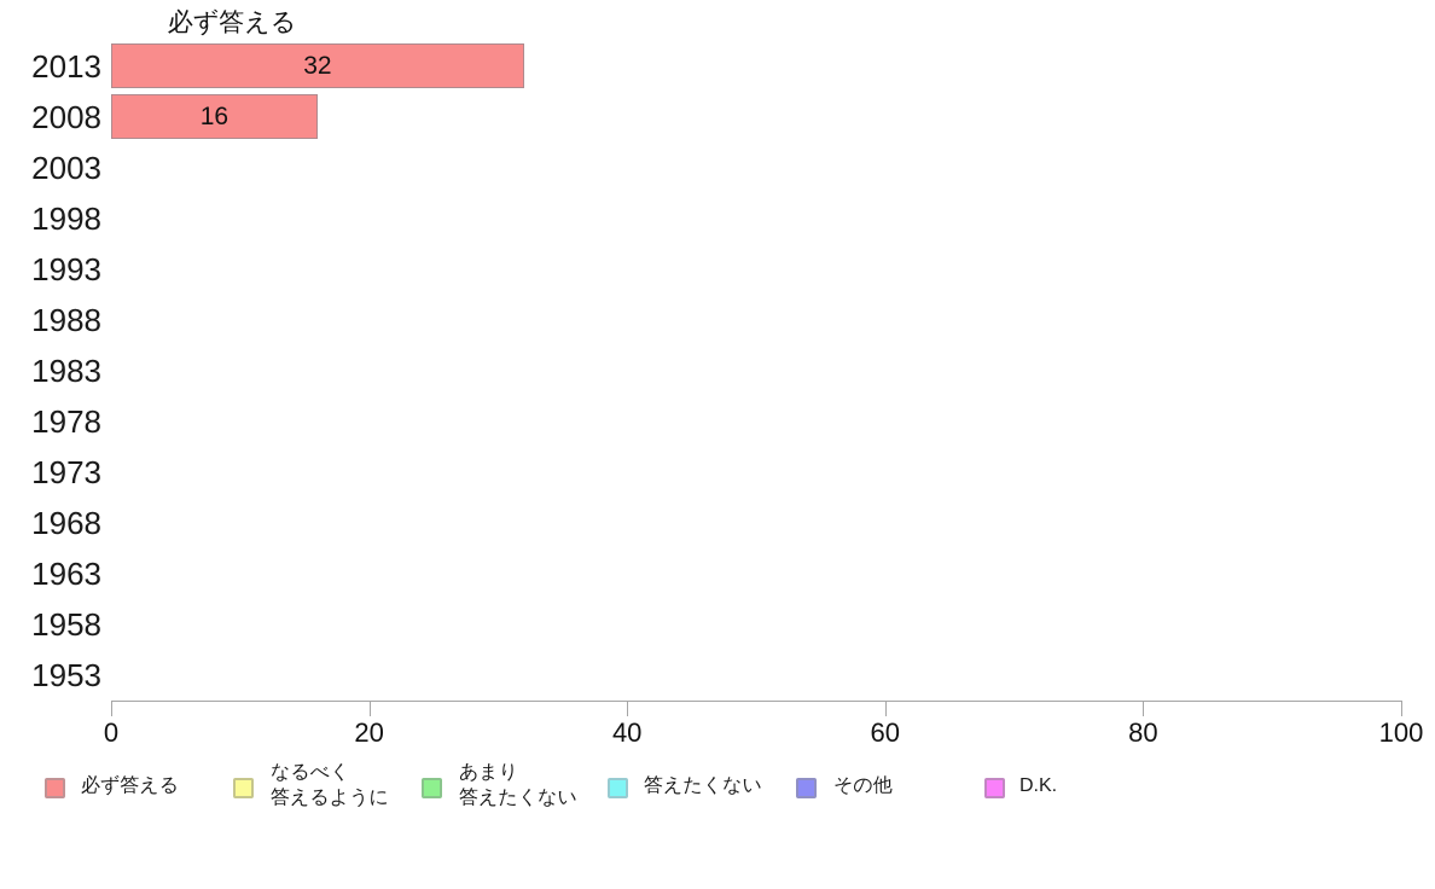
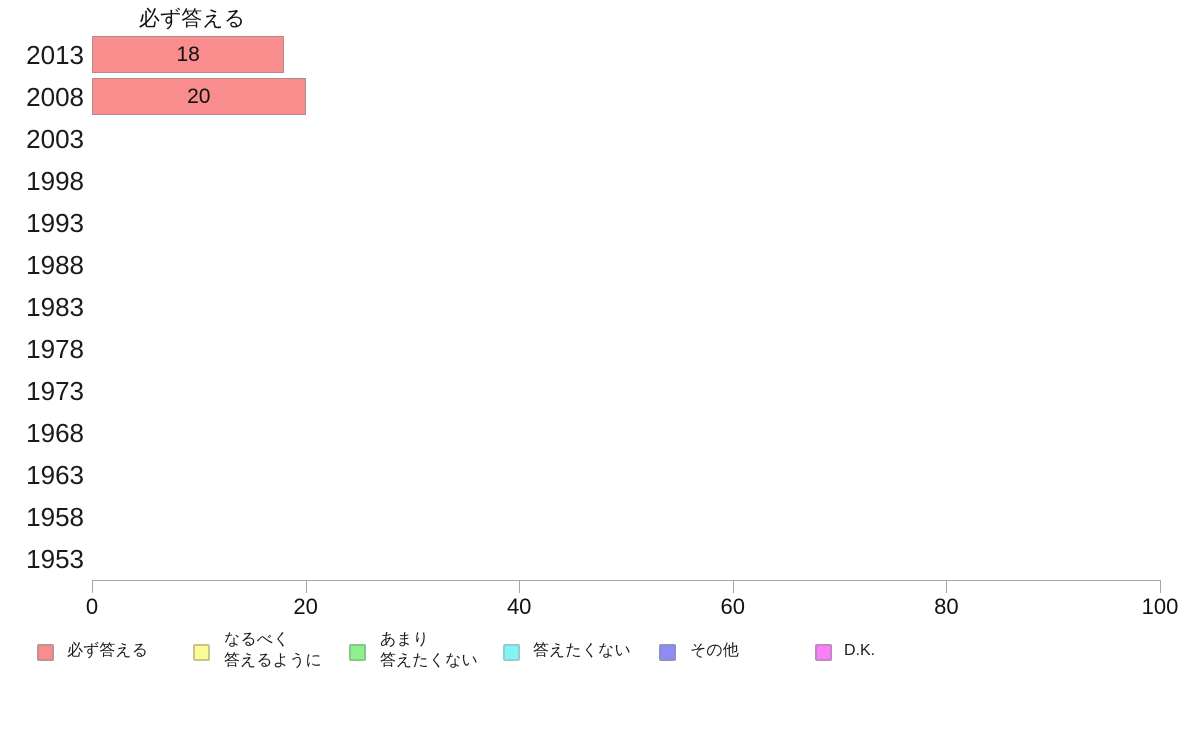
2013: 32 -> 18
2008: 16 -> 20
